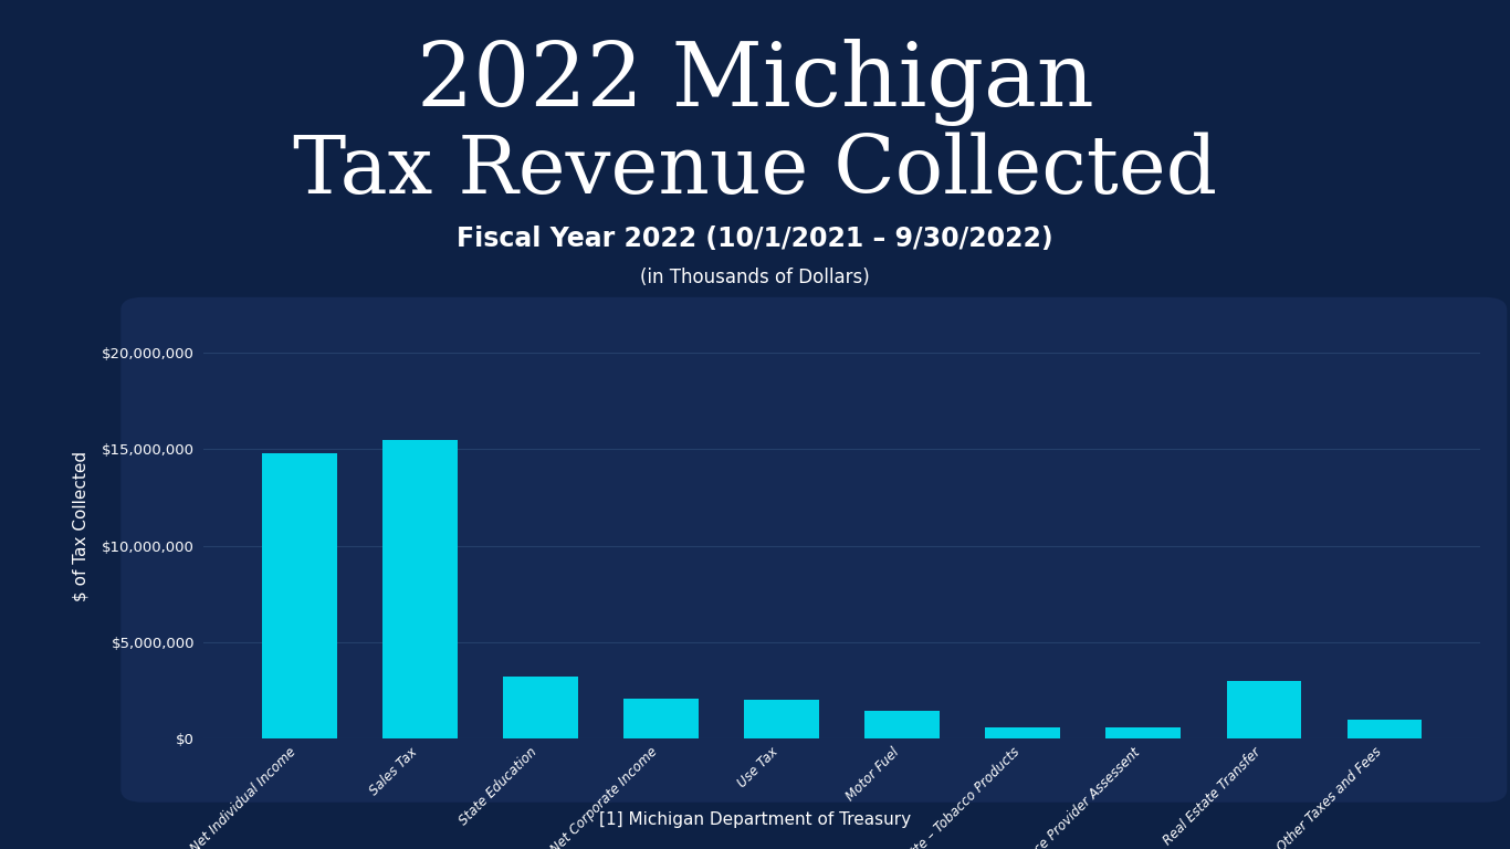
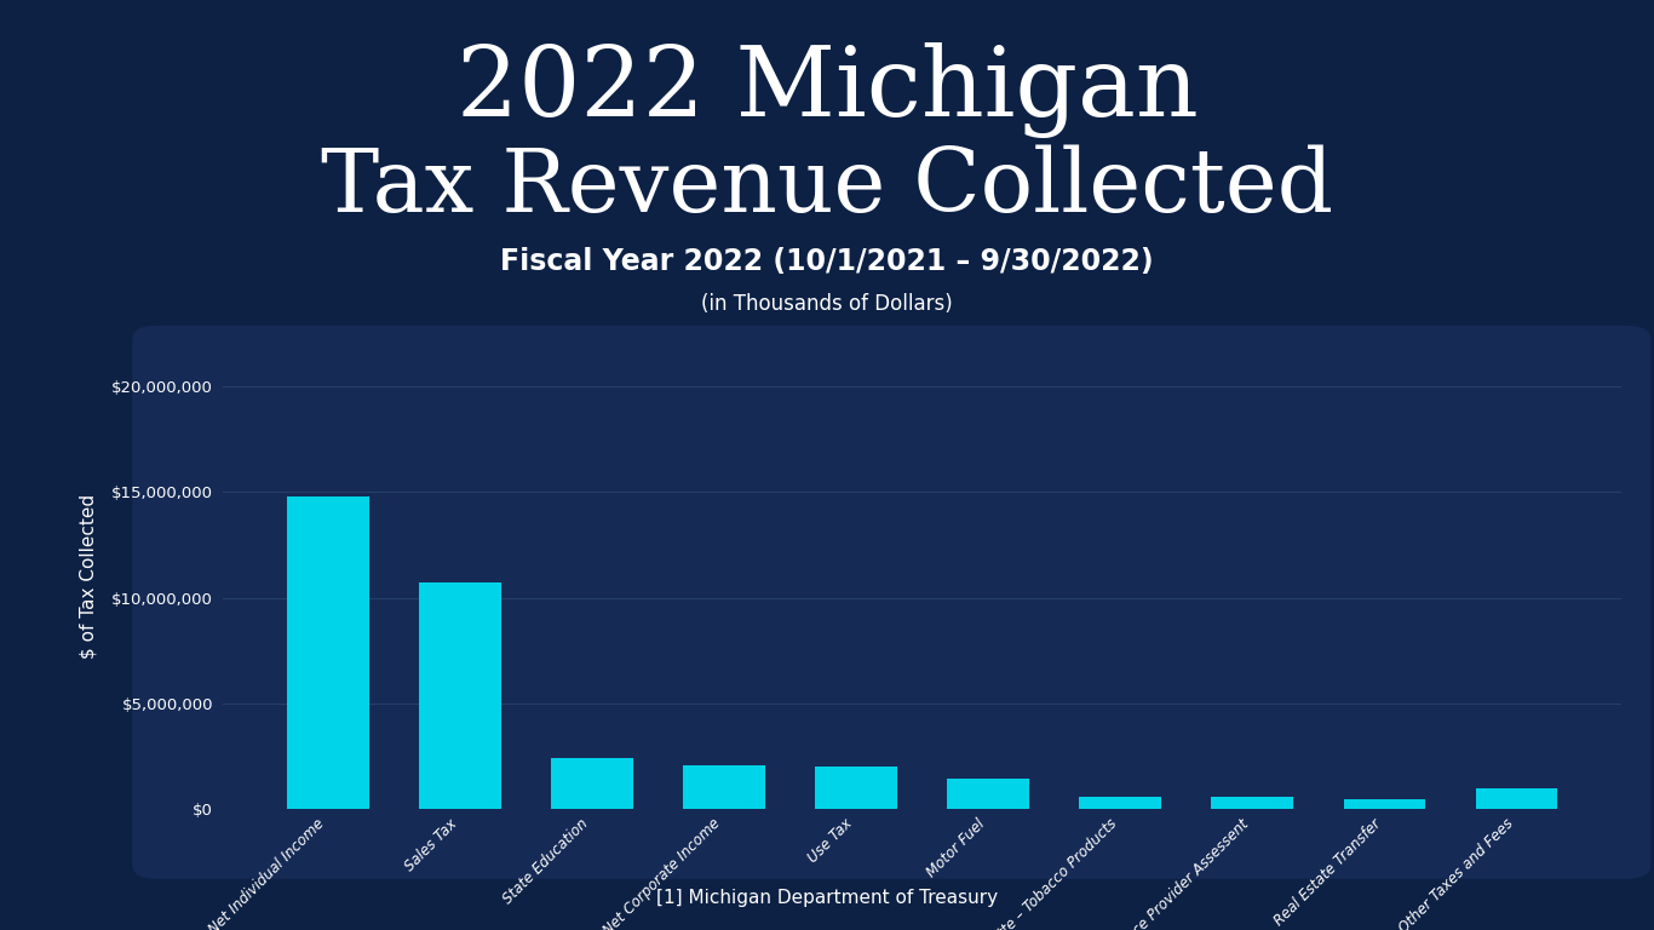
Sales Tax: $15,500,000 -> $10,700,000
State Education: $3,200,000 -> $2,400,000
Real Estate Transfer: $3,000,000 -> $400,000
